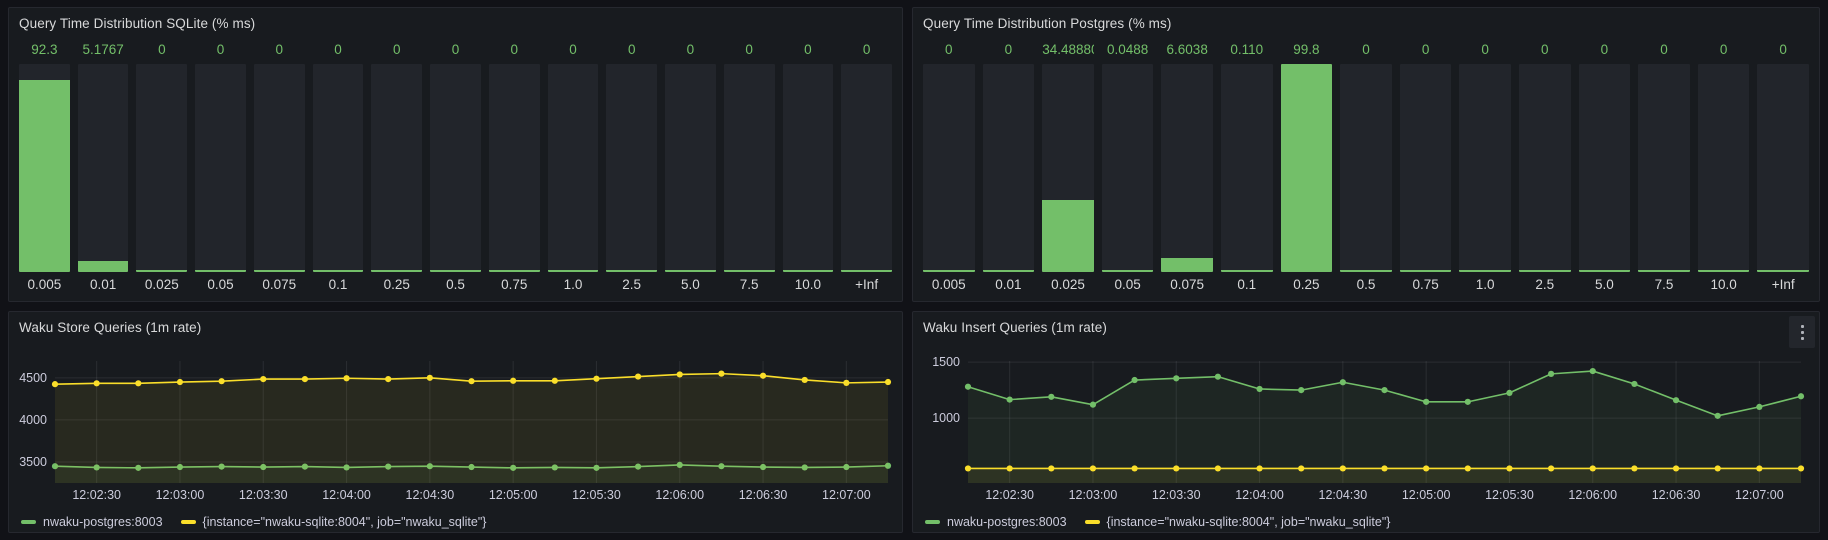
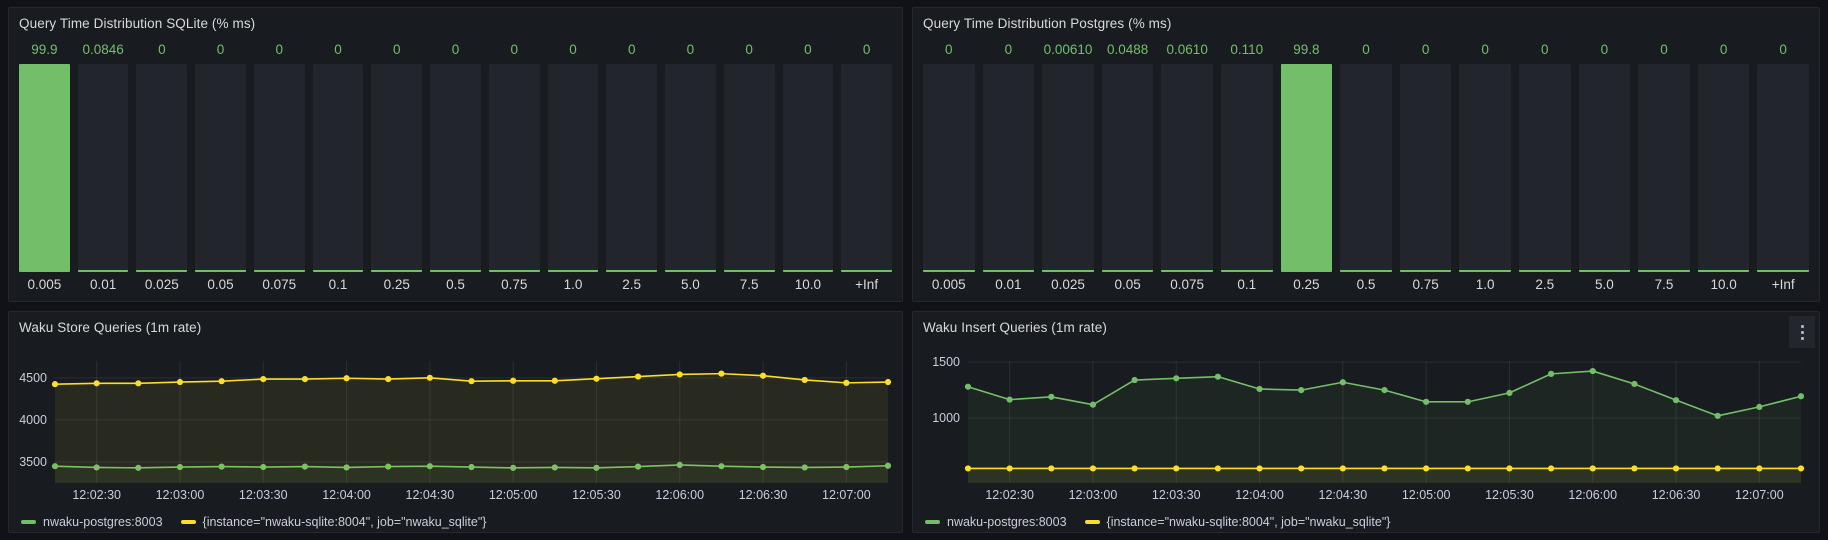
Query Time Distribution SQLite (% ms)/0.005: 92.3 -> 99.9
Query Time Distribution SQLite (% ms)/0.01: 5.1767 -> 0.0846
Query Time Distribution Postgres (% ms)/0.025: 34.48880 -> 0.00610
Query Time Distribution Postgres (% ms)/0.075: 6.6038 -> 0.0610
